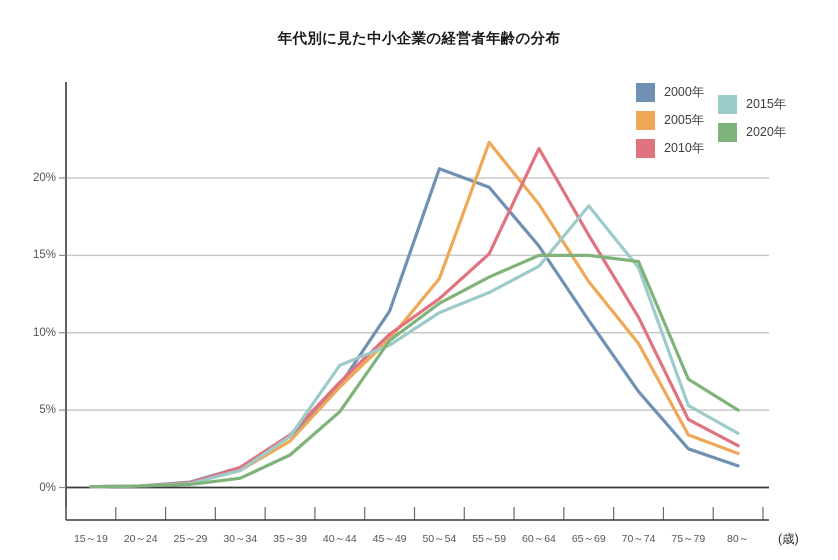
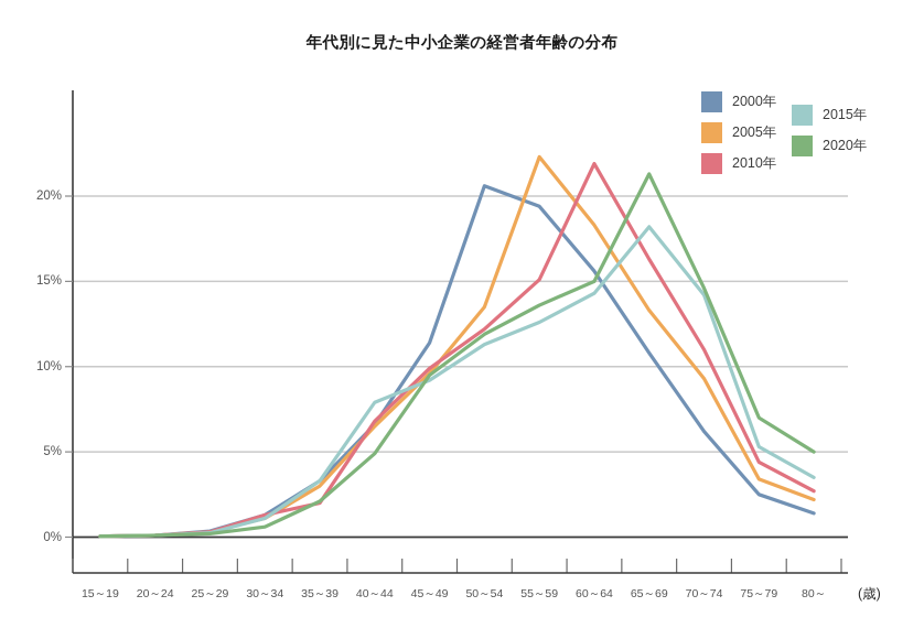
2010年/35～39: 3.4% -> 2.0%
2020年/65～69: 15.0% -> 21.3%
